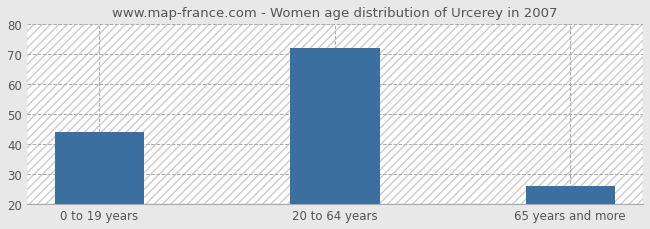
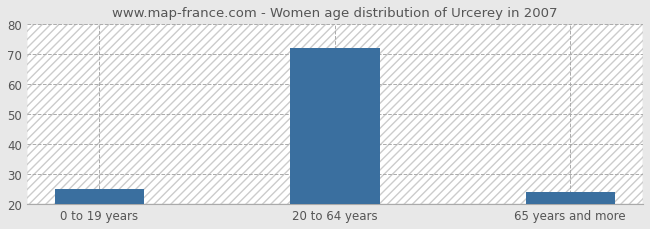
0 to 19 years: 44 -> 25
65 years and more: 26 -> 24
